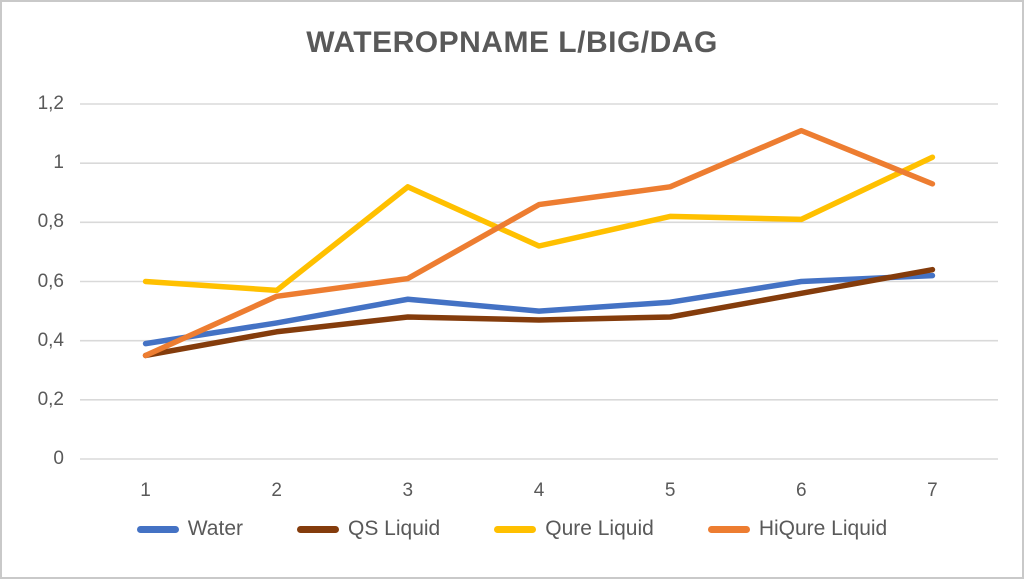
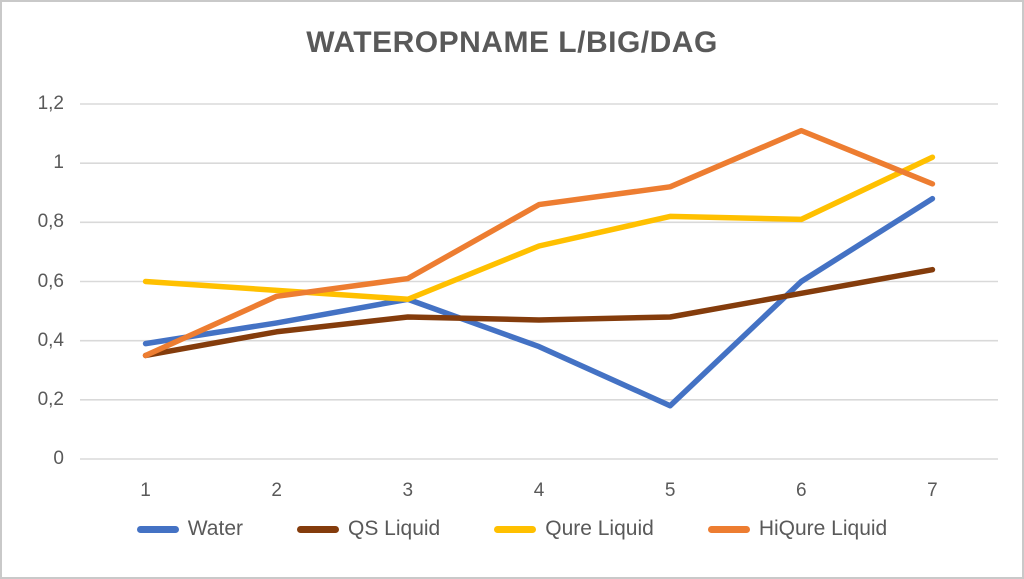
Qure Liquid/3: 0,92 -> 0,54
Water/4: 0,50 -> 0,38
Water/5: 0,53 -> 0,18
Water/7: 0,62 -> 0,88
